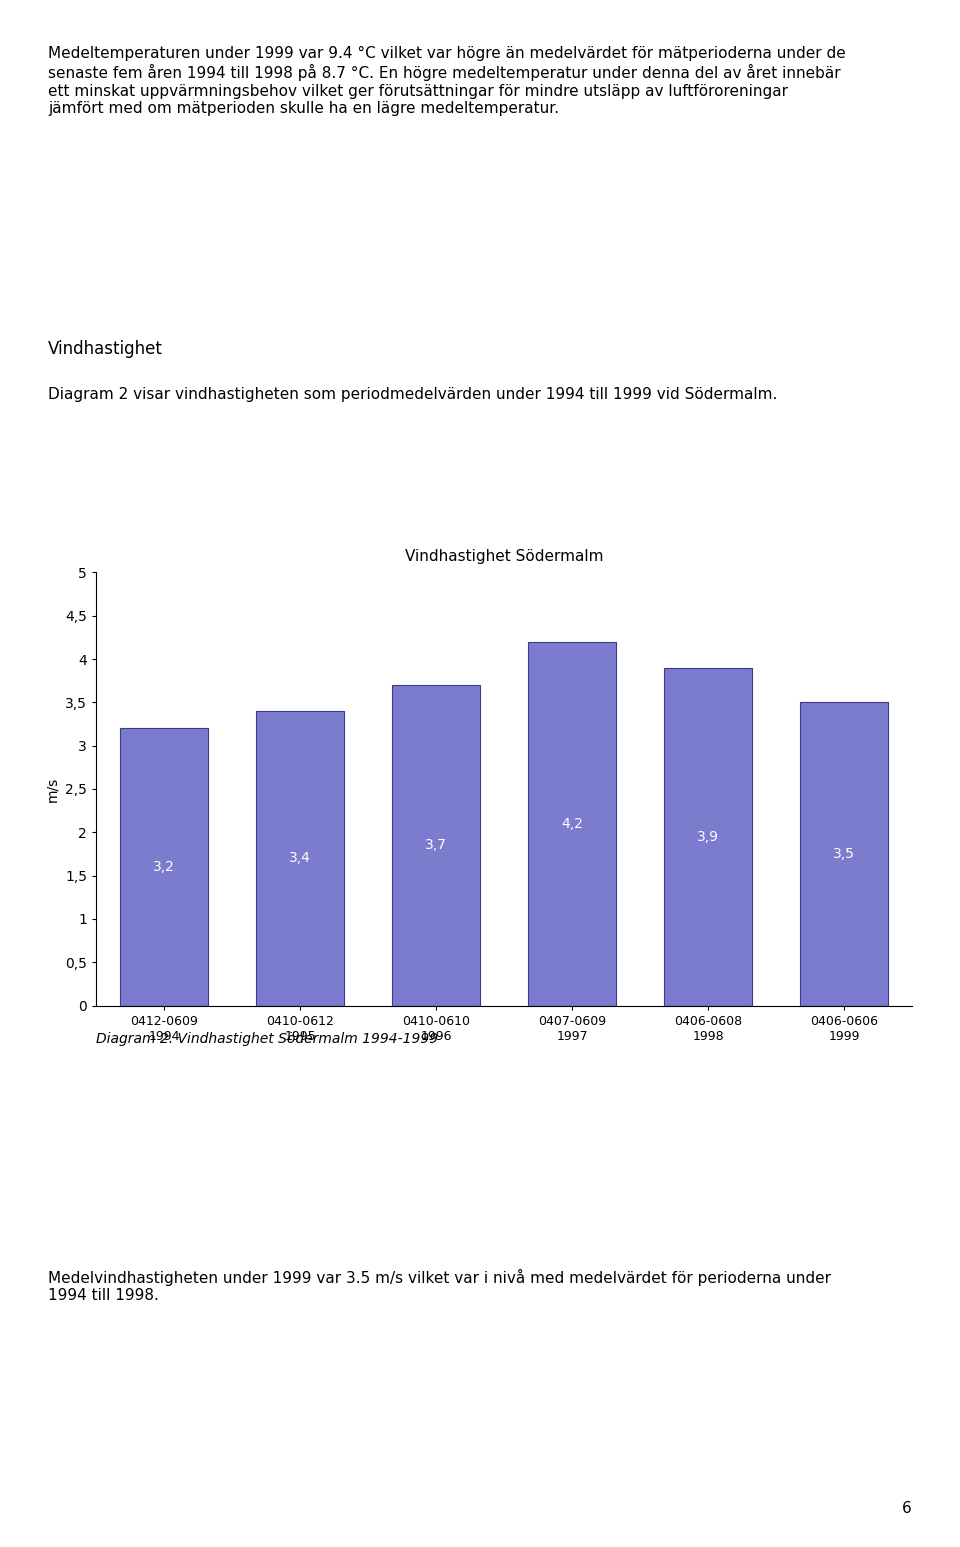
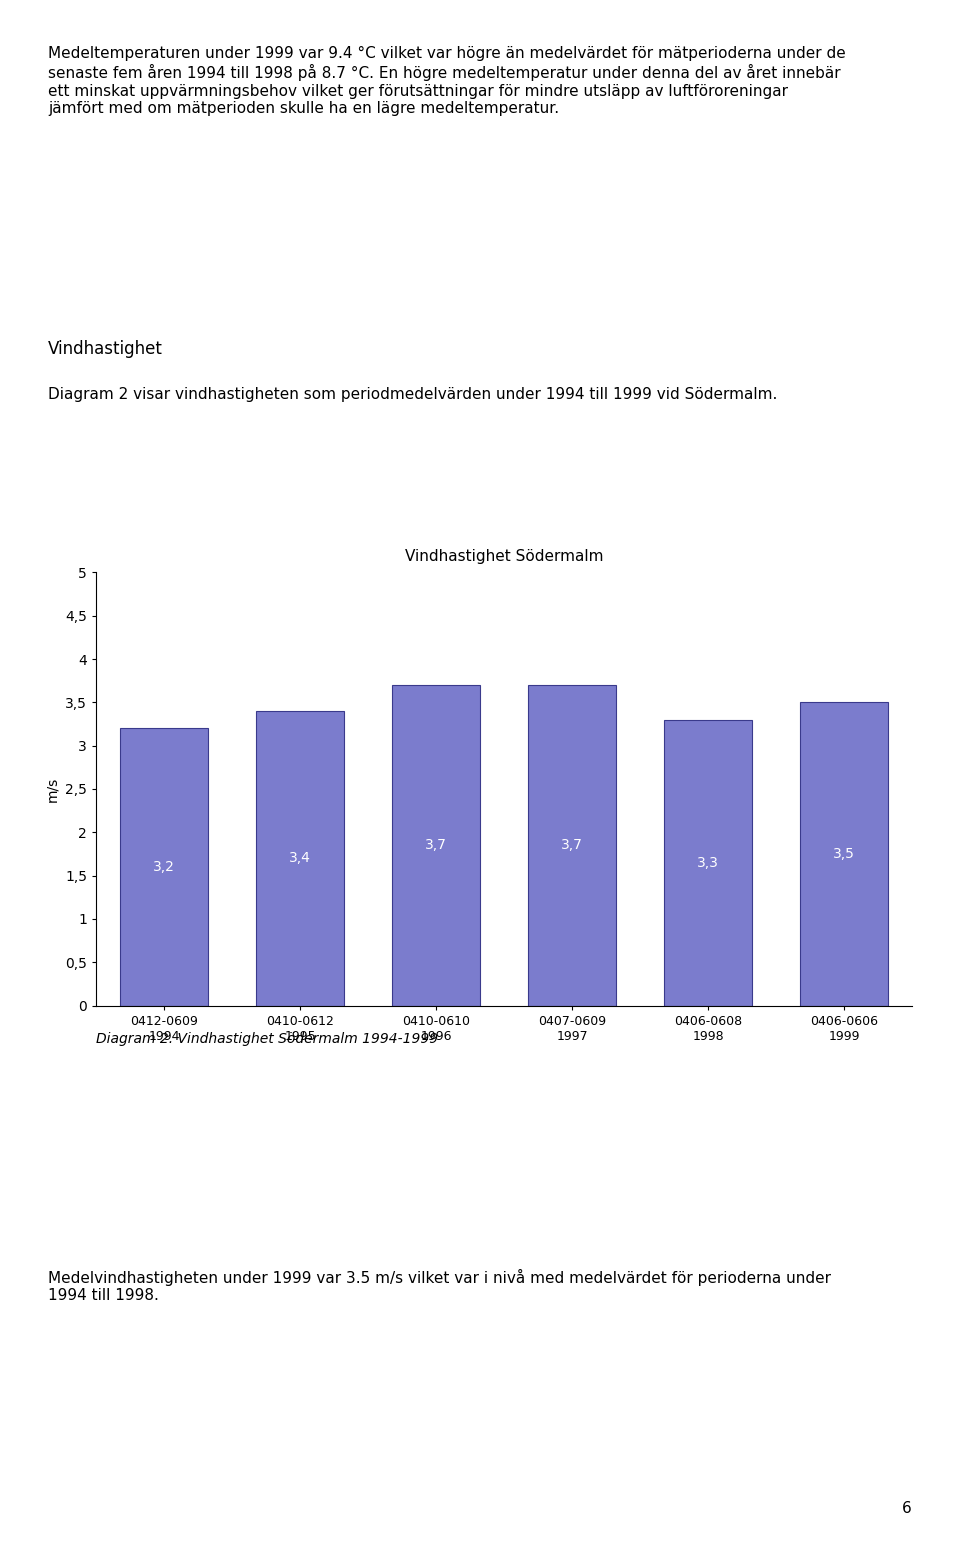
0407-0609 1997: 4,2 -> 3,7
0406-0608 1998: 3,9 -> 3,3
